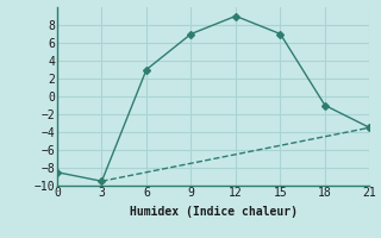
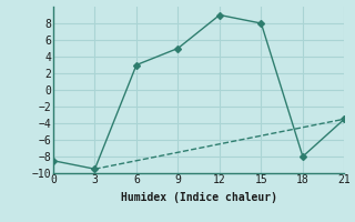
9: 7.0 -> 5.0
15: 7.0 -> 8.0
18: -1.0 -> -8.0
